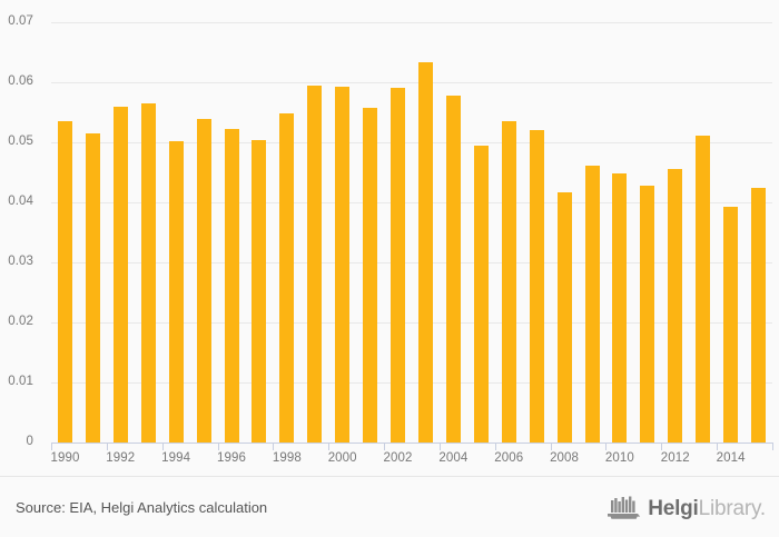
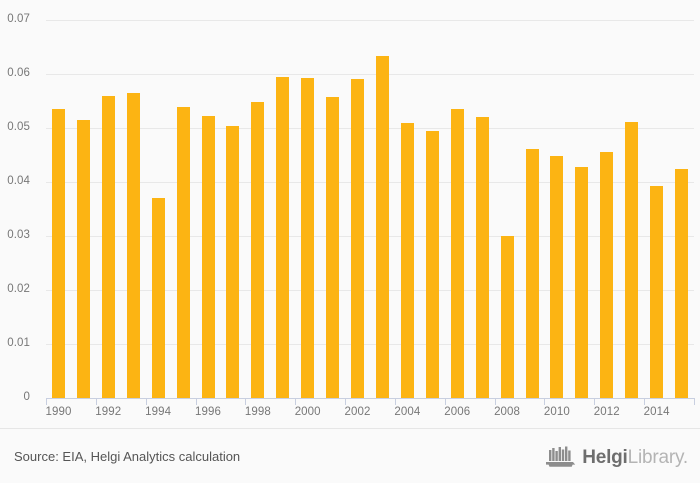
1994: 0.050 -> 0.037
2004: 0.058 -> 0.051
2008: 0.042 -> 0.030
